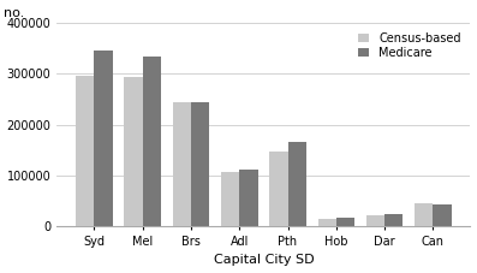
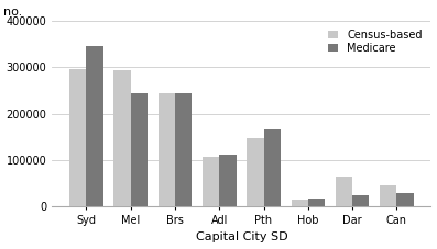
Medicare/Mel: 333000 -> 245000
Census-based/Dar: 21000 -> 65000
Medicare/Can: 44000 -> 30000
